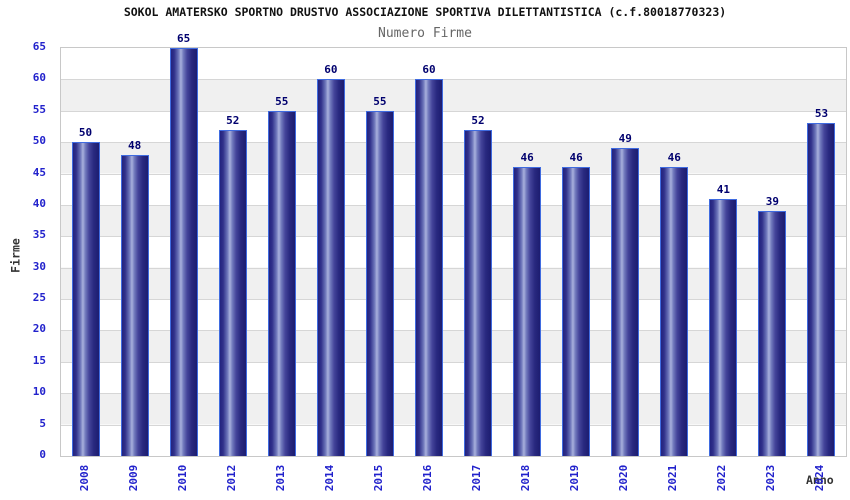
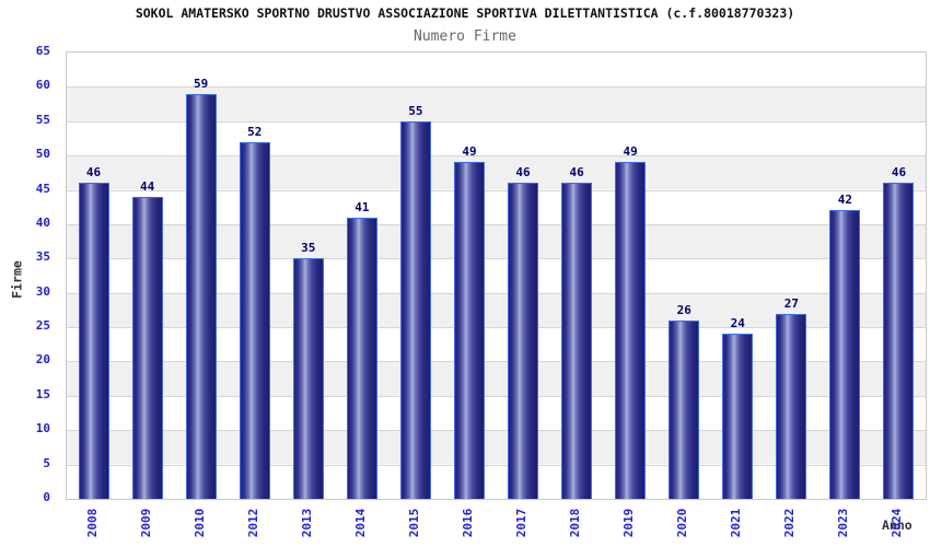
2008: 50 -> 46
2009: 48 -> 44
2010: 65 -> 59
2013: 55 -> 35
2014: 60 -> 41
2016: 60 -> 49
2017: 52 -> 46
2019: 46 -> 49
2020: 49 -> 26
2021: 46 -> 24
2022: 41 -> 27
2023: 39 -> 42
2024: 53 -> 46
